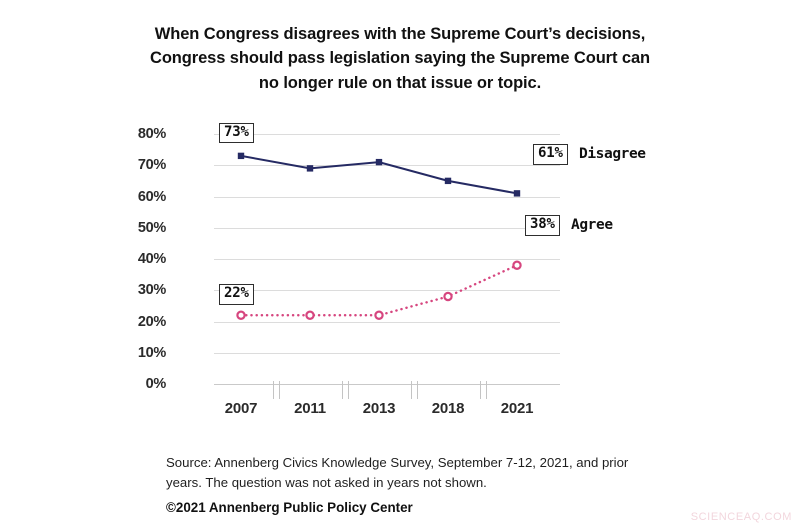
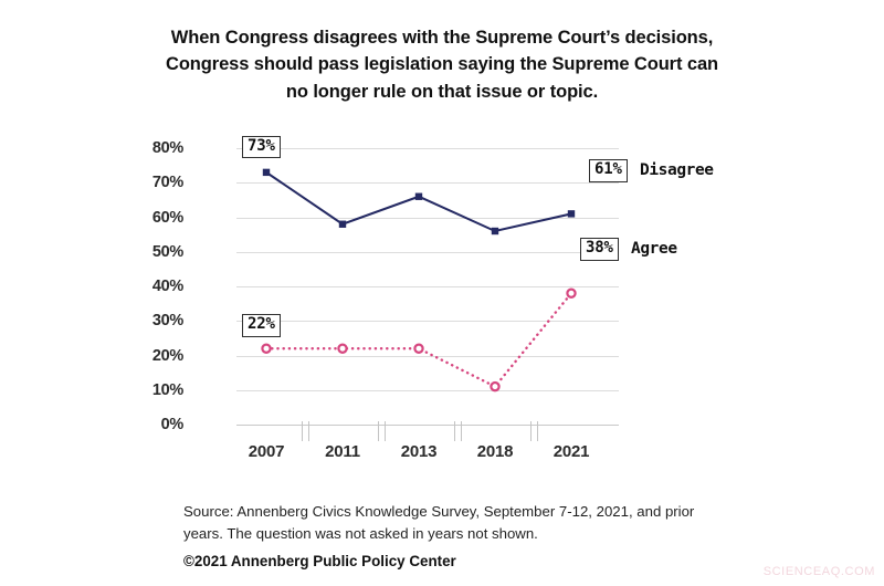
Disagree/2011: 69% -> 58%
Disagree/2013: 71% -> 66%
Disagree/2018: 65% -> 56%
Agree/2018: 28% -> 11%
